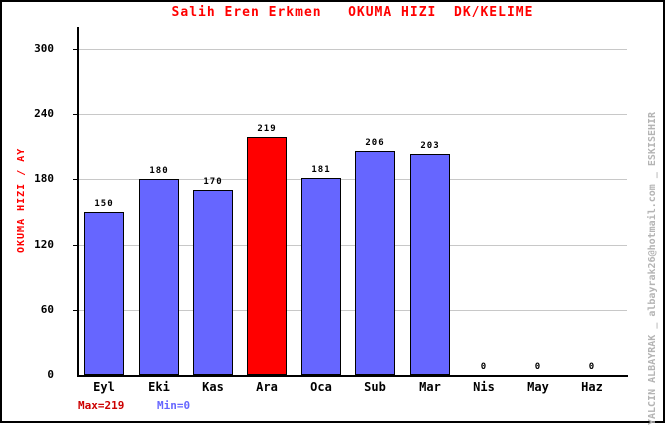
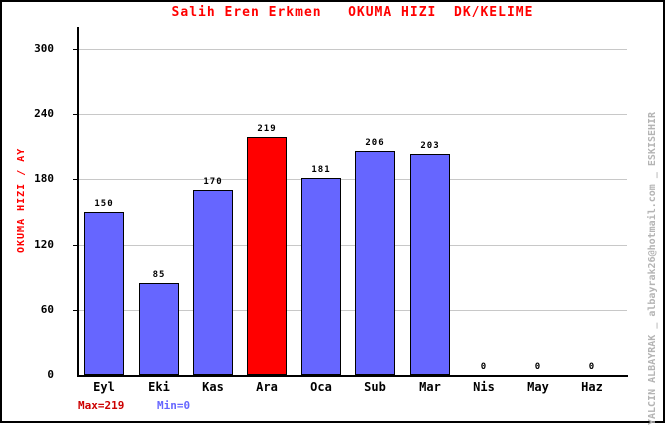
Eki: 180 -> 85
